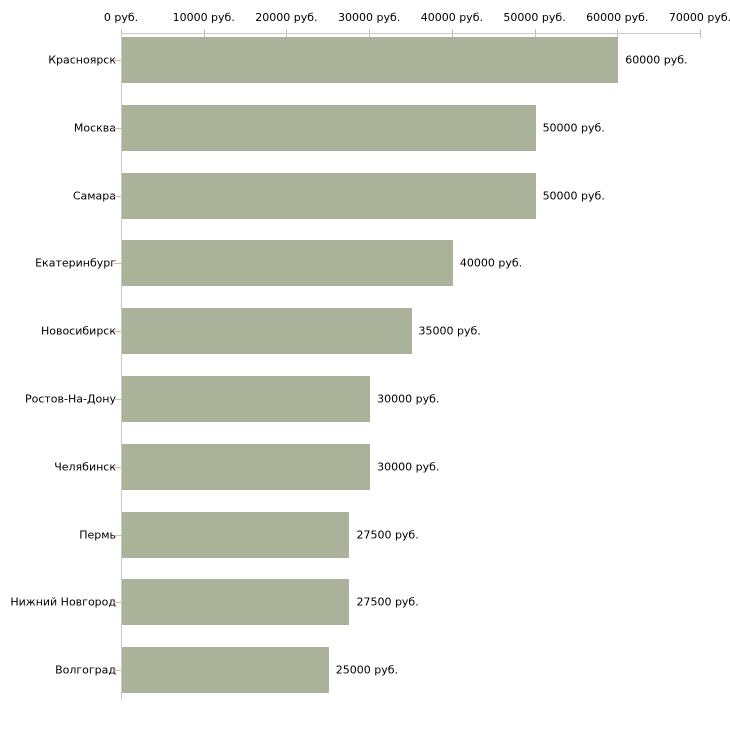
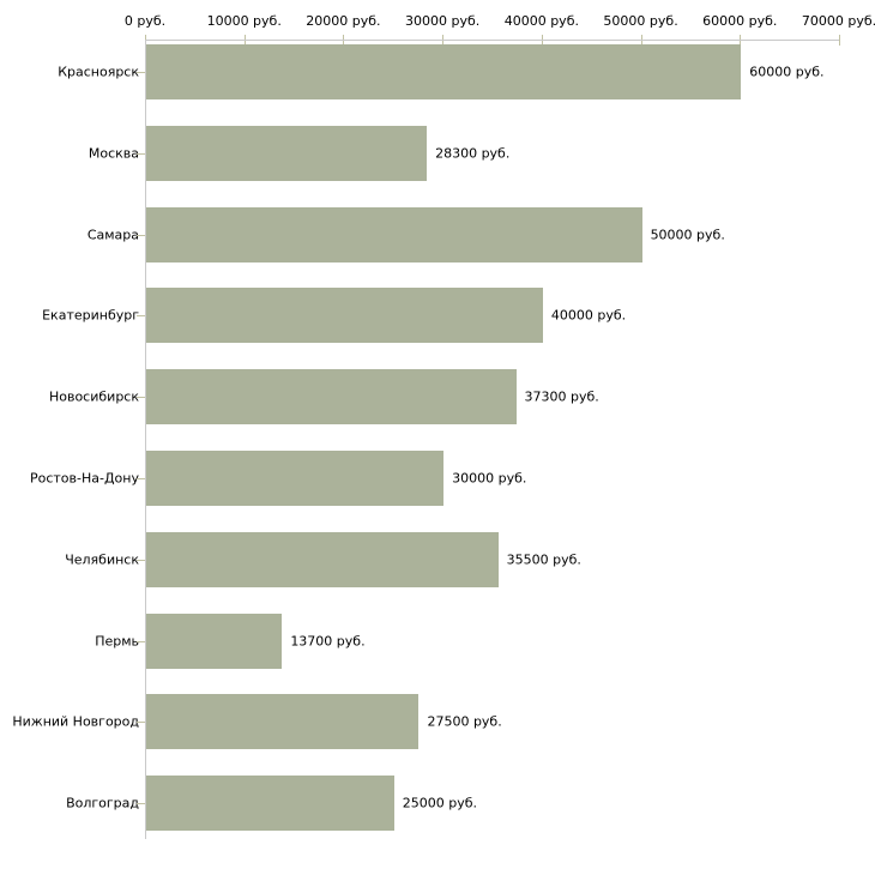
Москва: 50000 -> 28300
Новосибирск: 35000 -> 37300
Челябинск: 30000 -> 35500
Пермь: 27500 -> 13700
